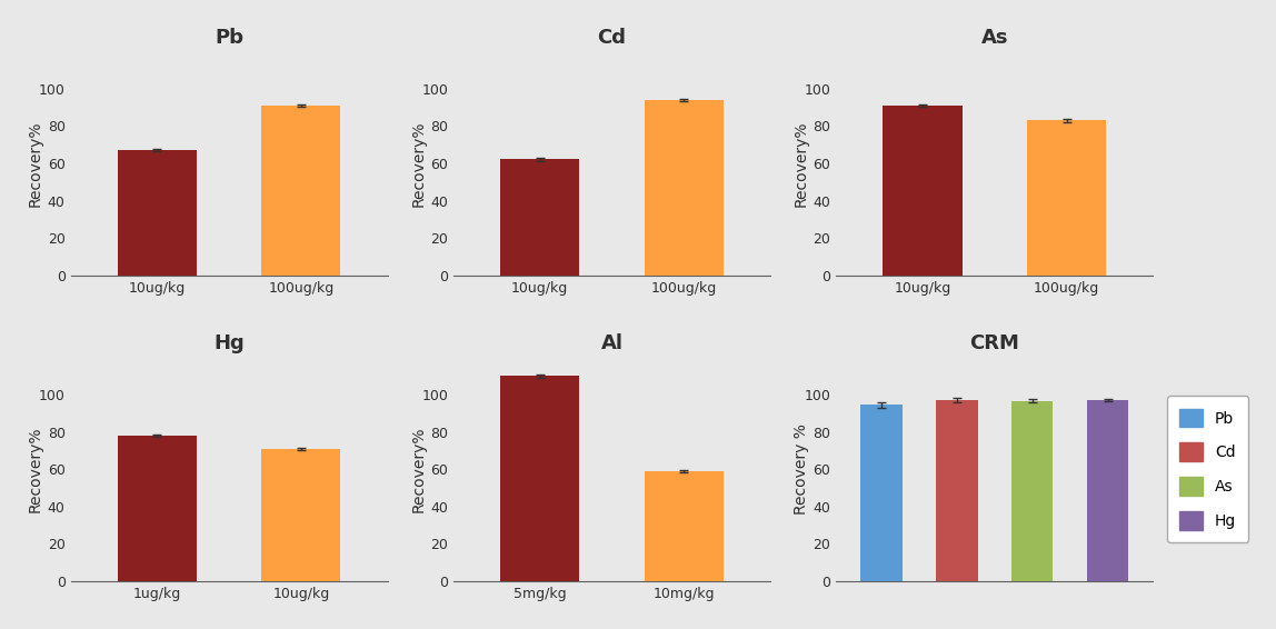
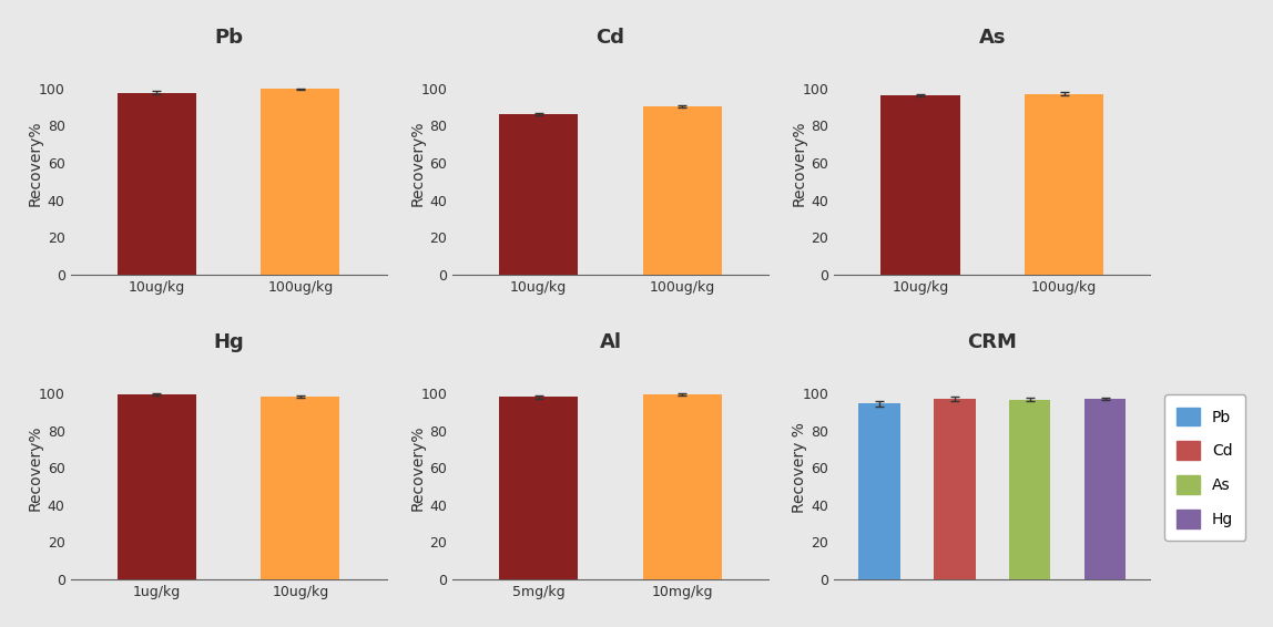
Pb/10ug/kg: 67 -> 98
Pb/100ug/kg: 91 -> 100
Cd/10ug/kg: 62 -> 86
Cd/100ug/kg: 94 -> 90
As/10ug/kg: 91 -> 96
As/100ug/kg: 83 -> 97
Hg/1ug/kg: 78 -> 99
Hg/10ug/kg: 71 -> 98
Al/5mg/kg: 110 -> 98
Al/10mg/kg: 59 -> 100
